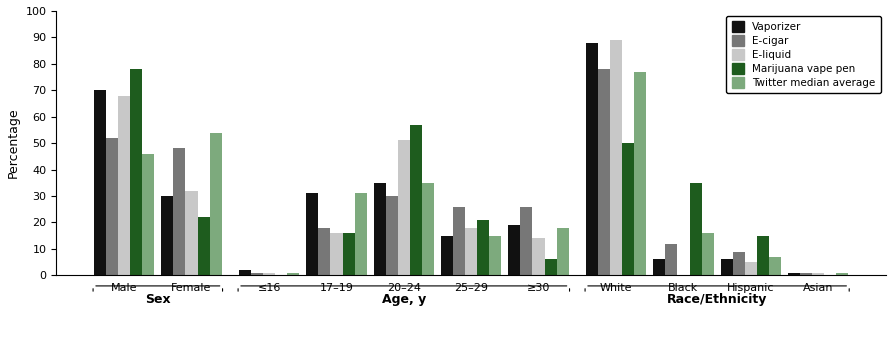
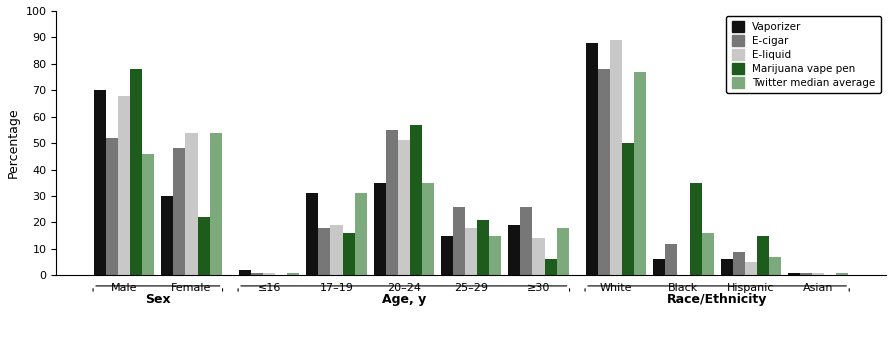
E-liquid/Female: 32 -> 54
E-liquid/17–19: 16 -> 19
E-cigar/20–24: 30 -> 55
